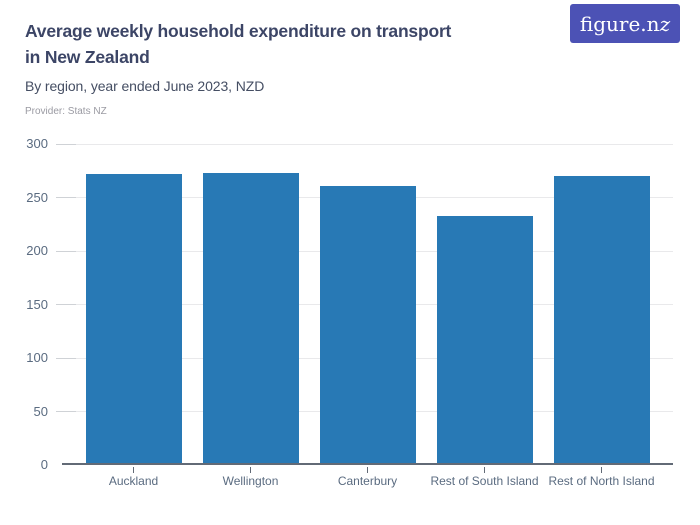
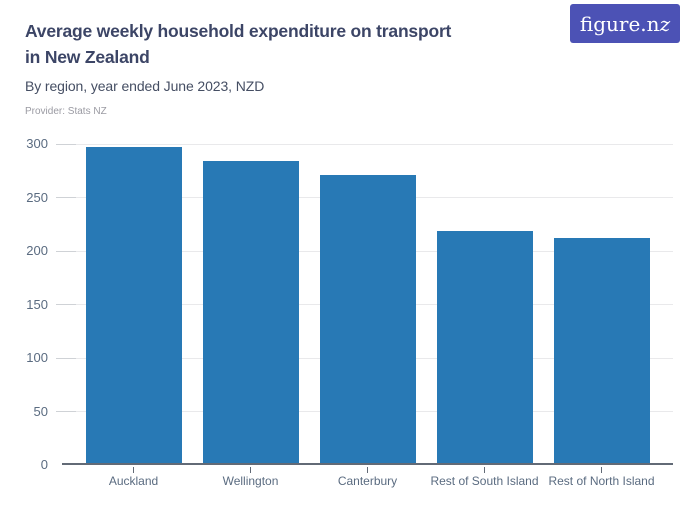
Auckland: 270 -> 295
Wellington: 271 -> 282
Canterbury: 259 -> 269
Rest of South Island: 231 -> 217
Rest of North Island: 268 -> 210
